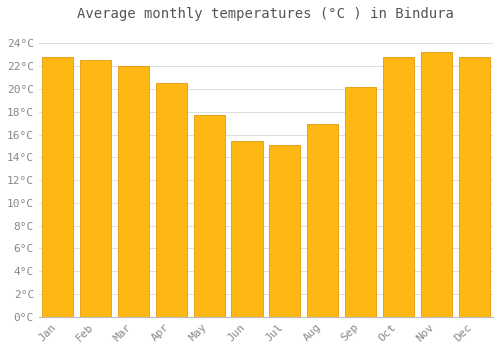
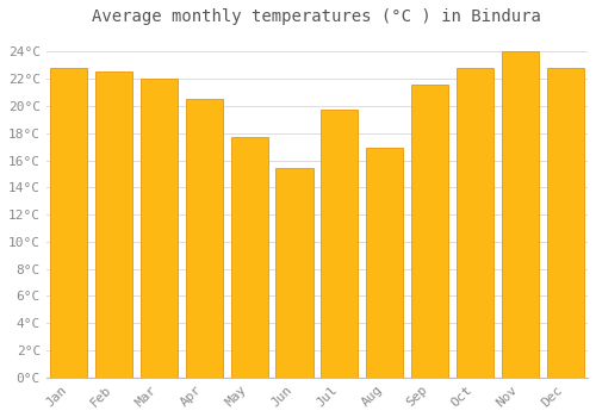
Jul: 15.1°C -> 19.7°C
Sep: 20.2°C -> 21.6°C
Nov: 23.2°C -> 24.0°C
